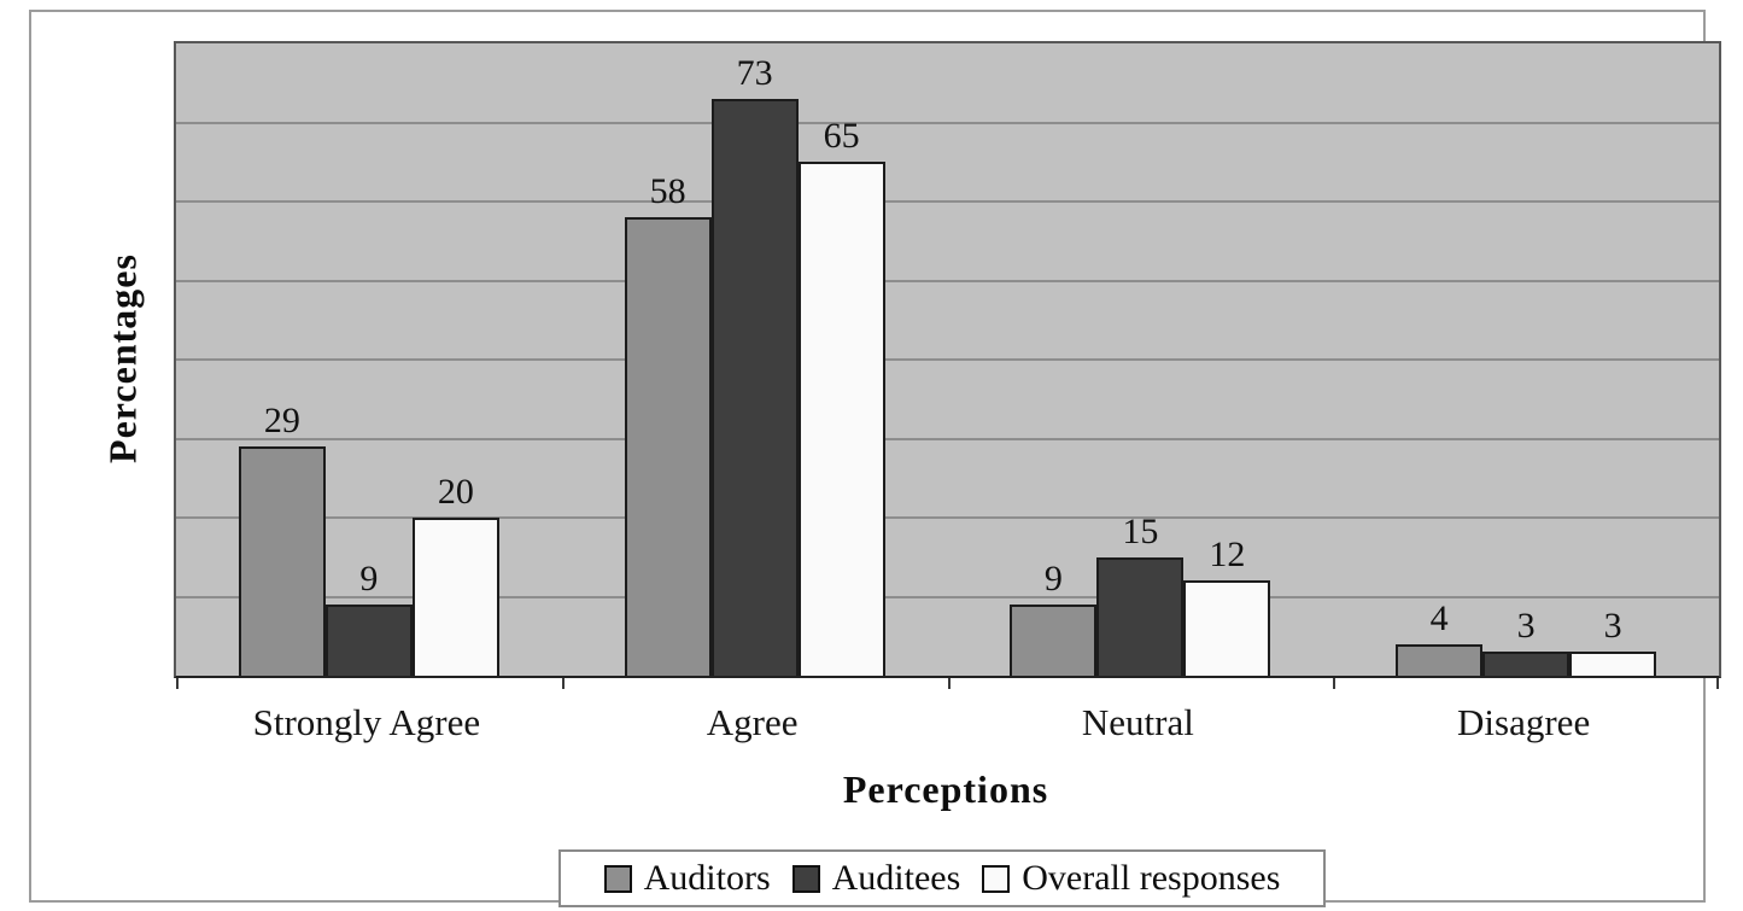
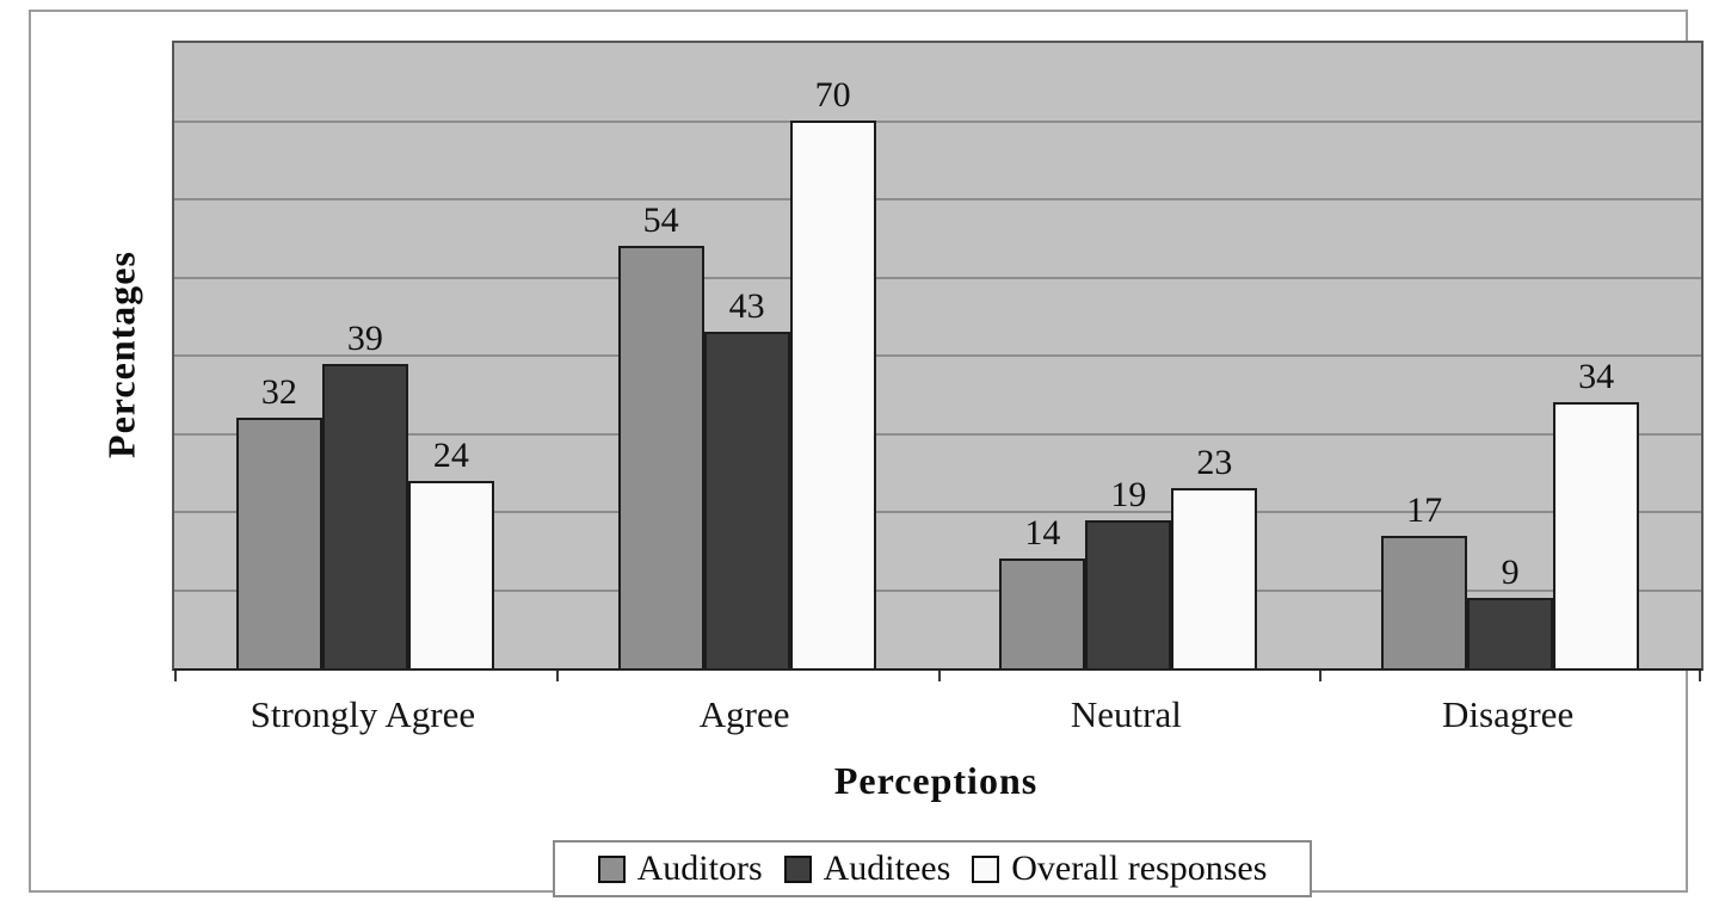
Auditors/Strongly Agree: 29 -> 32
Auditees/Strongly Agree: 9 -> 39
Overall responses/Strongly Agree: 20 -> 24
Auditors/Agree: 58 -> 54
Auditees/Agree: 73 -> 43
Overall responses/Agree: 65 -> 70
Auditors/Neutral: 9 -> 14
Auditees/Neutral: 15 -> 19
Overall responses/Neutral: 12 -> 23
Auditors/Disagree: 4 -> 17
Auditees/Disagree: 3 -> 9
Overall responses/Disagree: 3 -> 34
